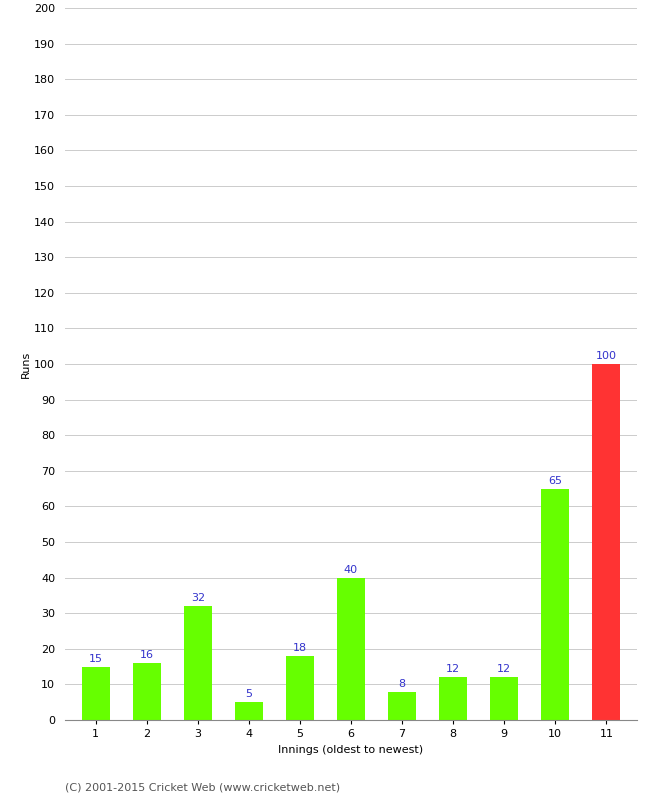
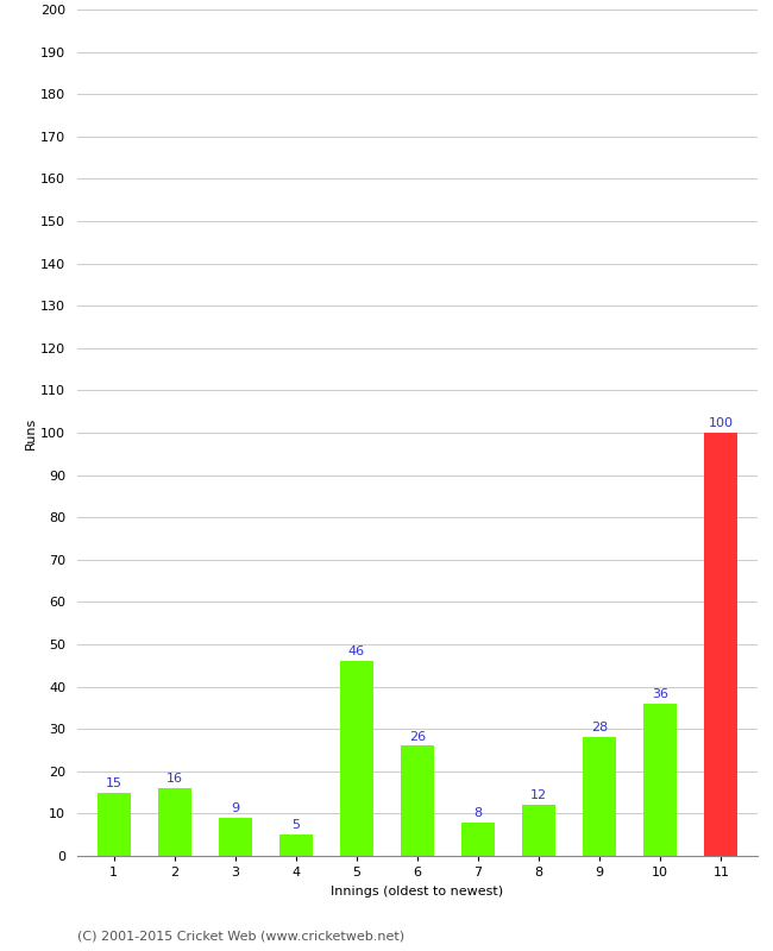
3: 32 -> 9
5: 18 -> 46
6: 40 -> 26
9: 12 -> 28
10: 65 -> 36
